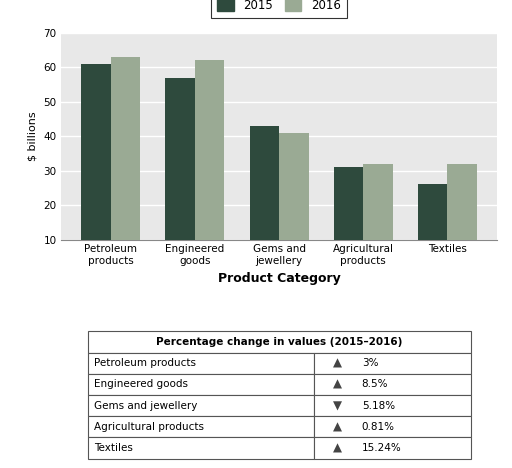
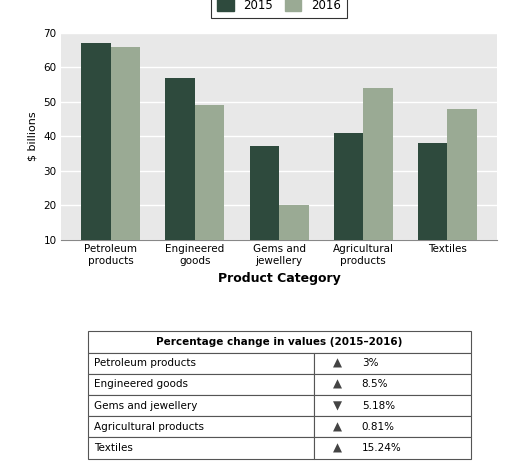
2015/Petroleum products: 61 -> 67
2016/Petroleum products: 63 -> 66
2016/Engineered goods: 62 -> 49
2015/Gems and jewellery: 43 -> 37
2016/Gems and jewellery: 41 -> 20
2015/Agricultural products: 31 -> 41
2016/Agricultural products: 32 -> 54
2015/Textiles: 26 -> 38
2016/Textiles: 32 -> 48
